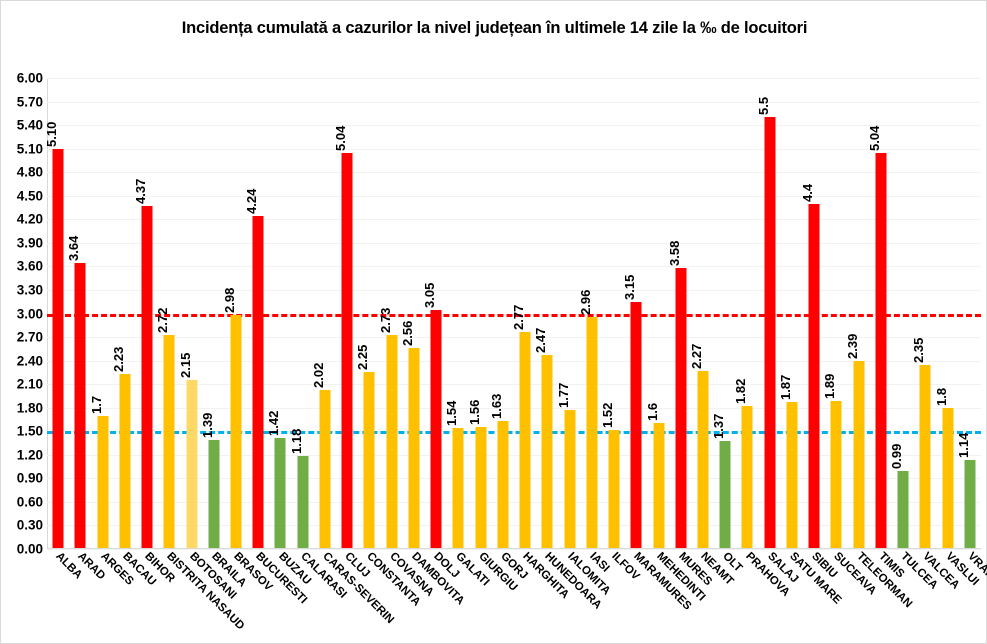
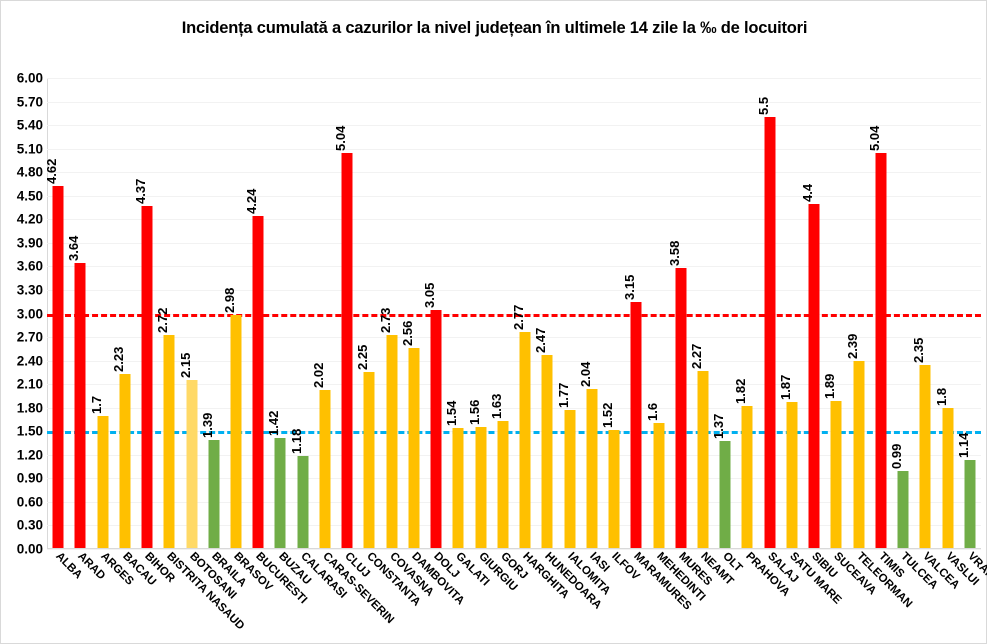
ALBA: 5.10 -> 4.62
IASI: 2.96 -> 2.04
